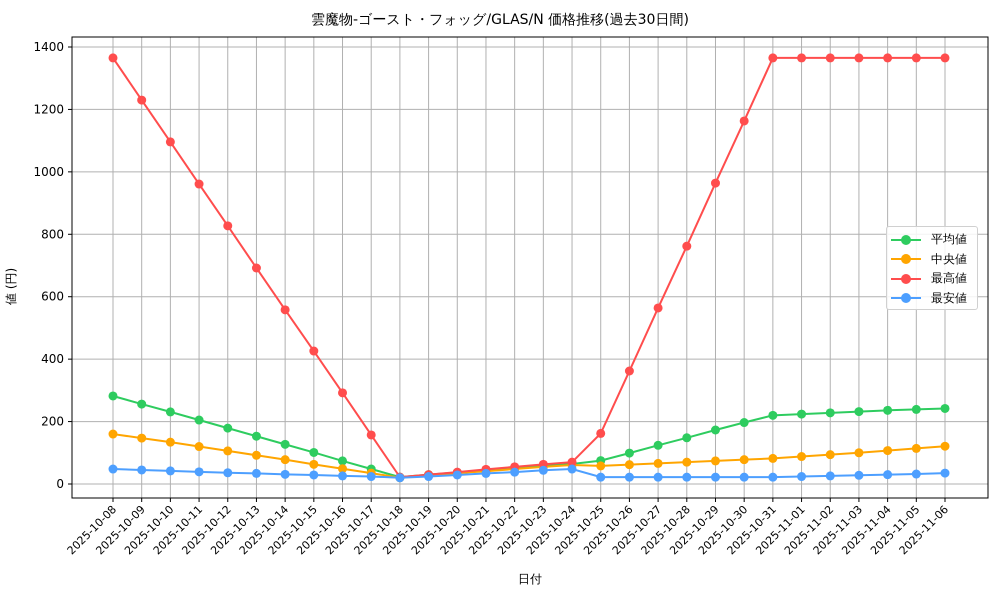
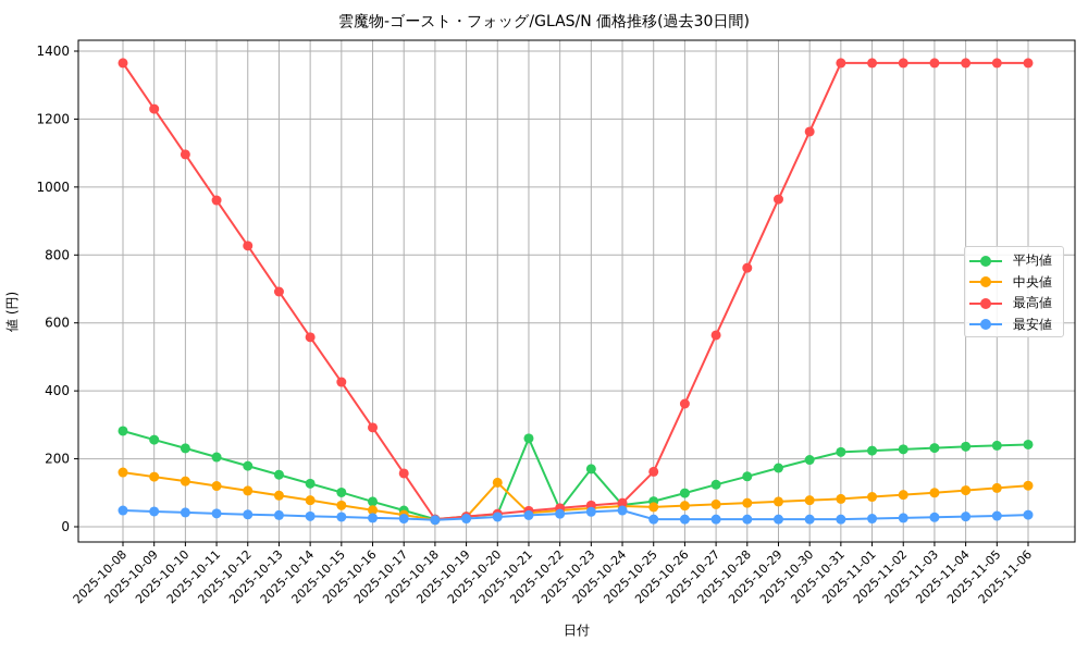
中央値/2025-10-20: 40 -> 130
平均値/2025-10-21: 40 -> 260
平均値/2025-10-23: 60 -> 170
